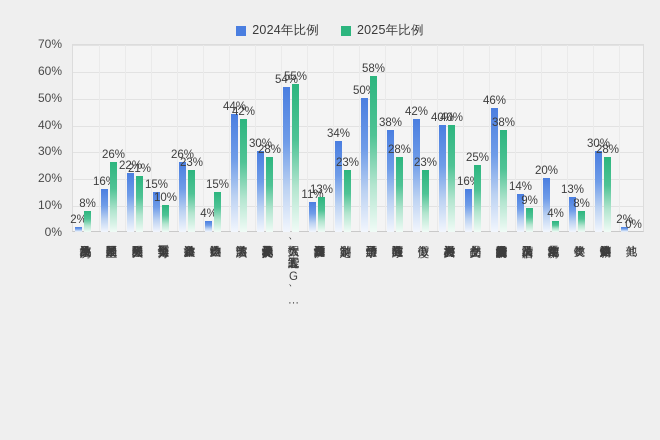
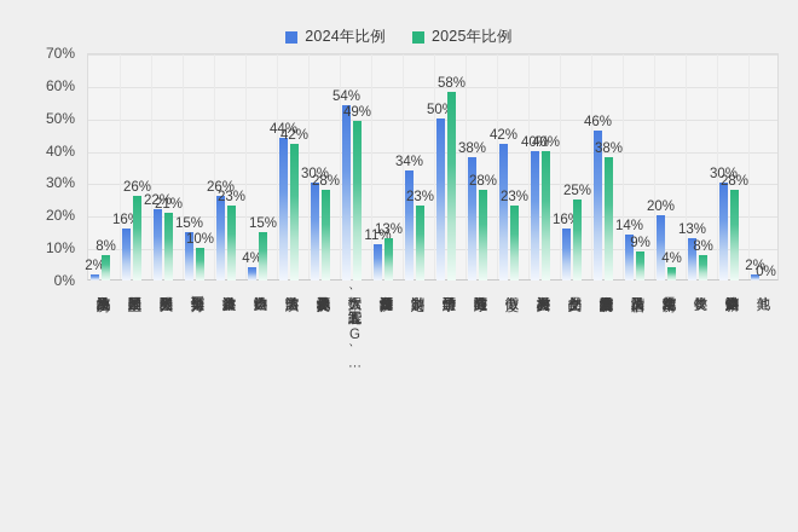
2025年比例/大数据、人工智能、5G、…: 55% -> 49%
